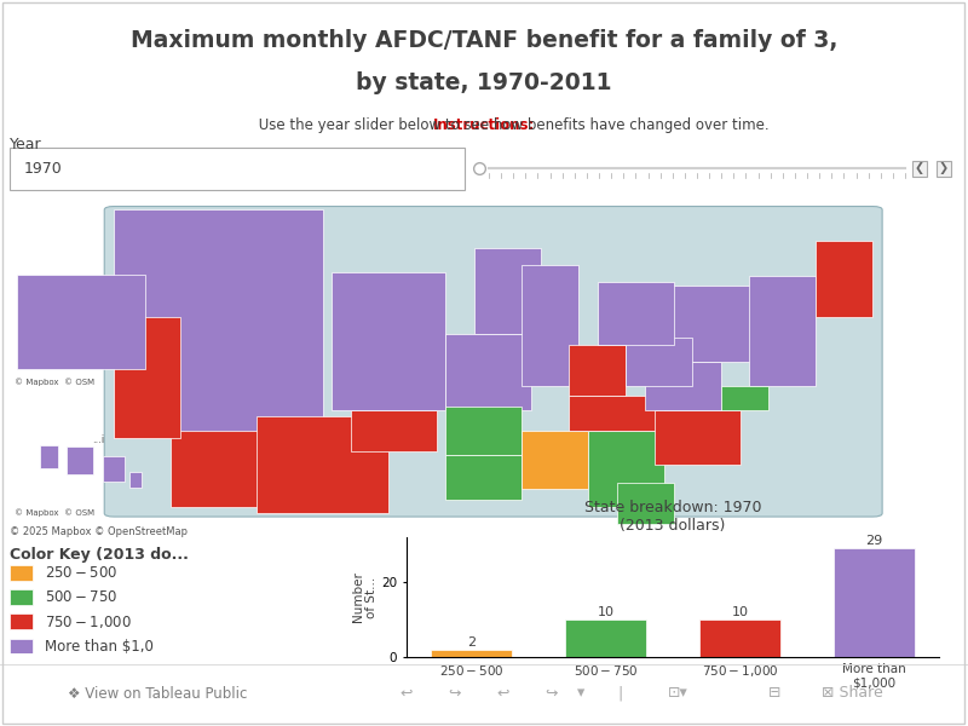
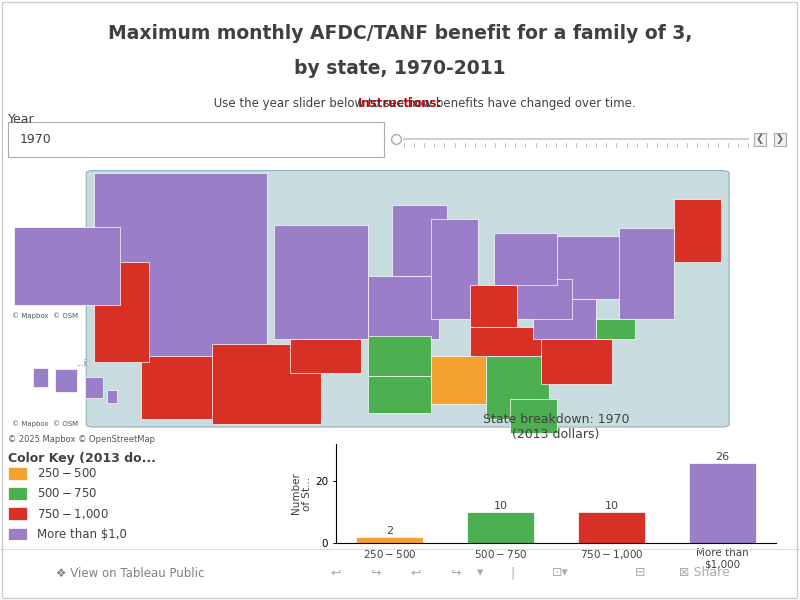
More than $1,000: 29 -> 26
